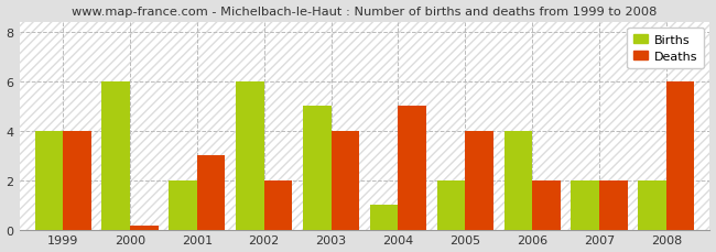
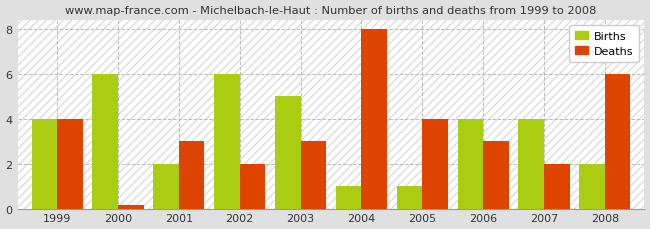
Deaths/2003: 4.00 -> 3.00
Deaths/2004: 5.00 -> 8.00
Births/2005: 2 -> 1
Deaths/2006: 2.00 -> 3.00
Births/2007: 2 -> 4
